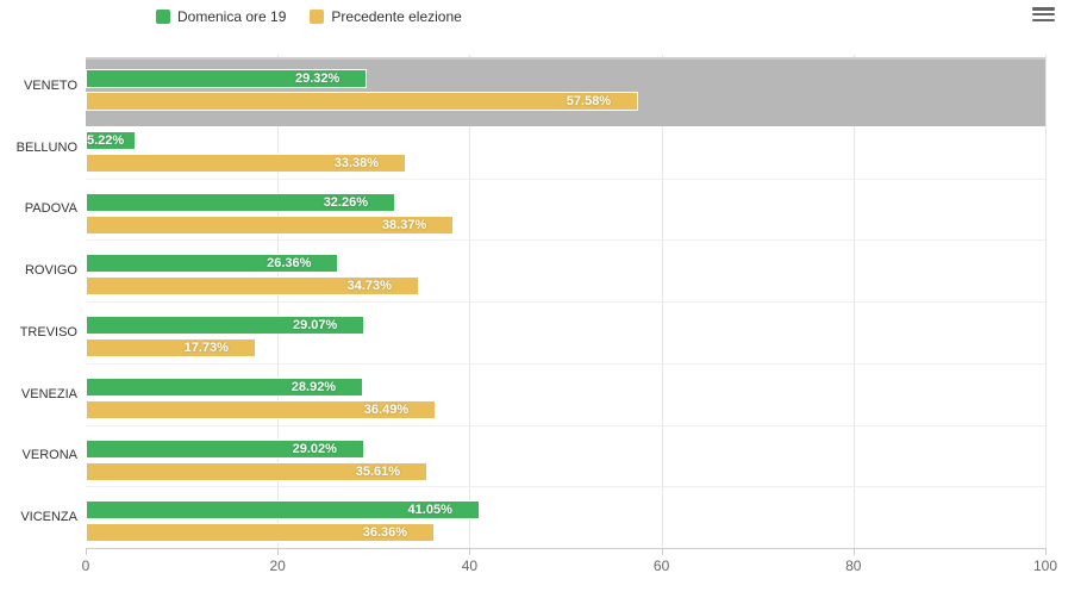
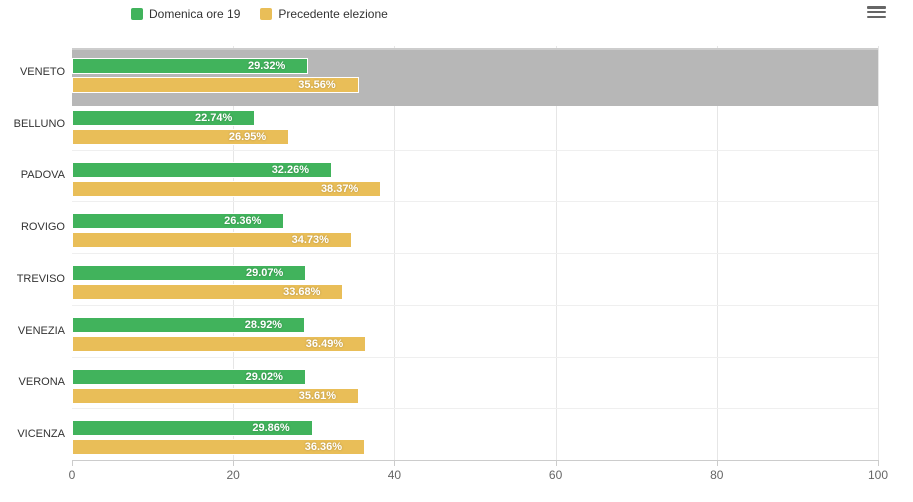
Precedente elezione/VENETO: 57.58% -> 35.56%
Domenica ore 19/BELLUNO: 5.22% -> 22.74%
Precedente elezione/BELLUNO: 33.38% -> 26.95%
Precedente elezione/TREVISO: 17.73% -> 33.68%
Domenica ore 19/VICENZA: 41.05% -> 29.86%
